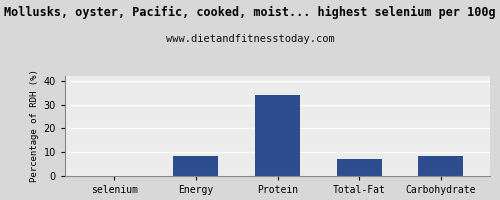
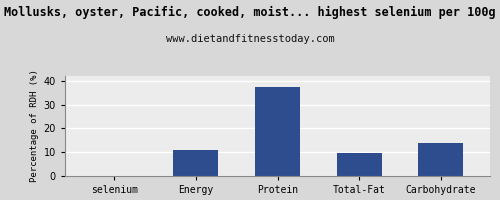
Energy: 8.2 -> 11.0
Protein: 34.0 -> 37.5
Total-Fat: 7.2 -> 9.5
Carbohydrate: 8.4 -> 14.0
